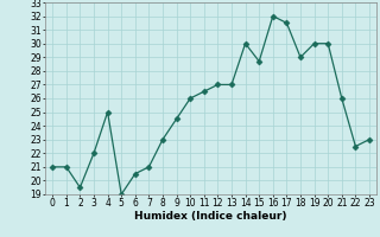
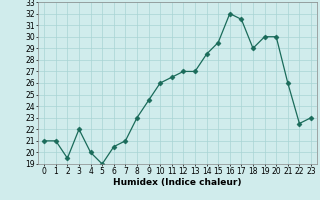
4: 25.0 -> 20.0
14: 30.0 -> 28.5
15: 28.7 -> 29.5
